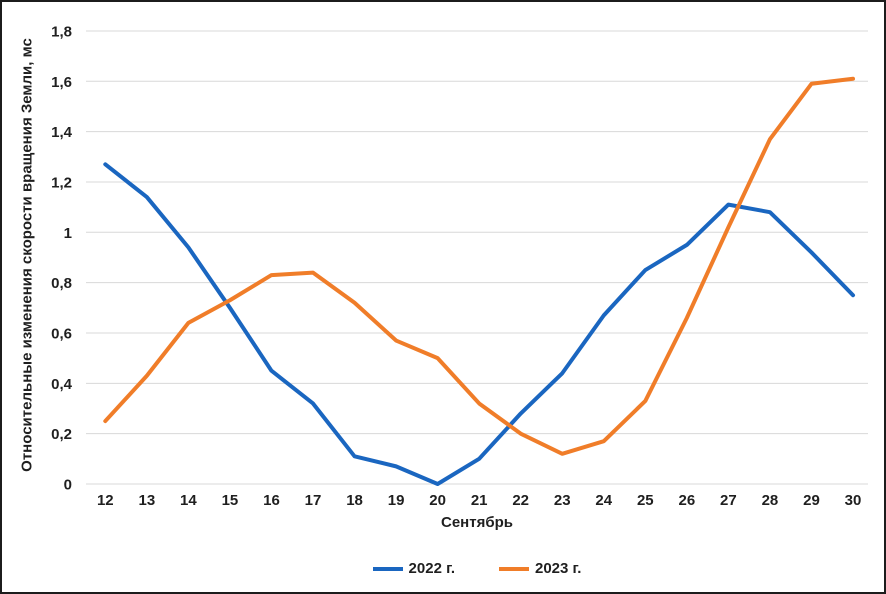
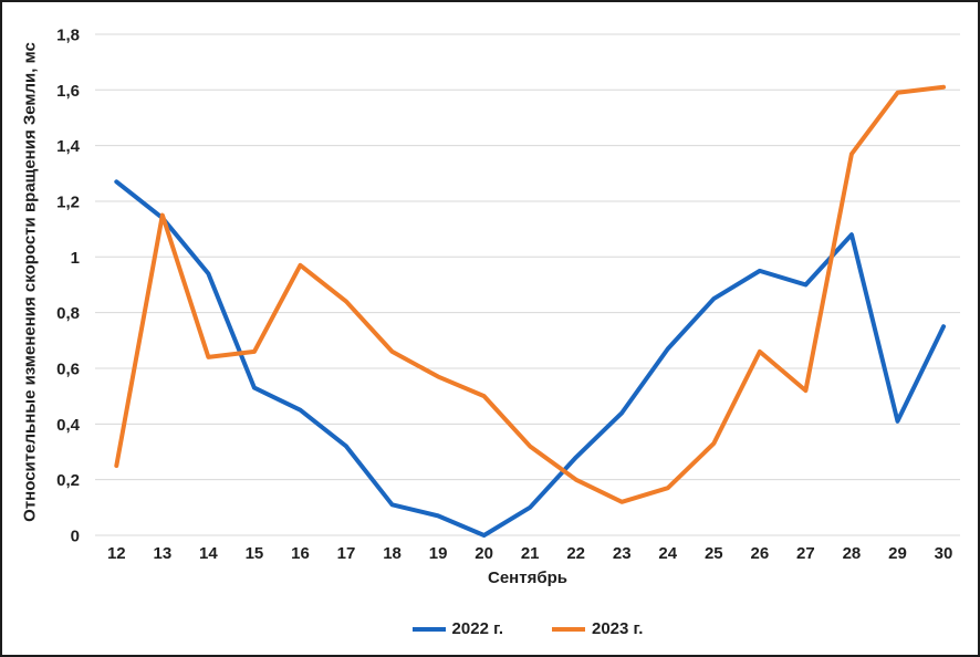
2023 г./13: 0,43 -> 1,15
2022 г./15: 0,70 -> 0,53
2023 г./15: 0,73 -> 0,66
2023 г./16: 0,83 -> 0,97
2023 г./18: 0,72 -> 0,66
2022 г./27: 1,11 -> 0,90
2023 г./27: 1,02 -> 0,52
2022 г./29: 0,92 -> 0,41
